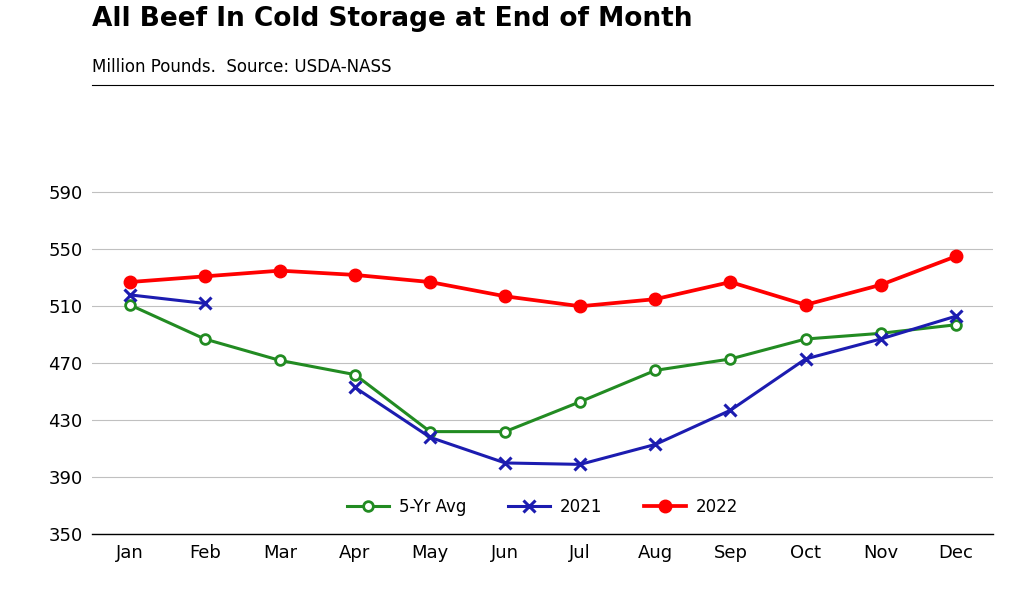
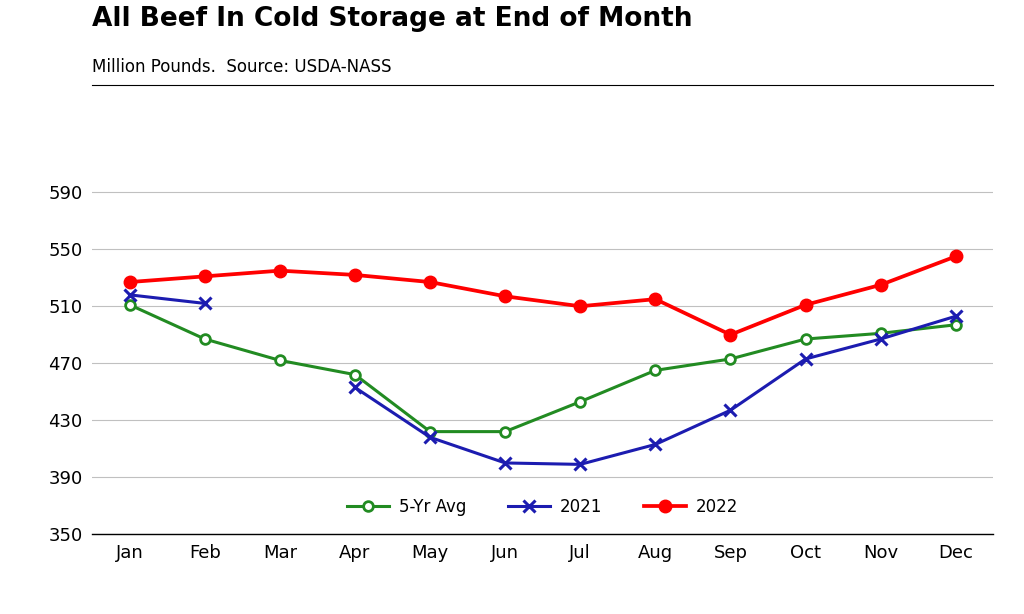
2022/Sep: 527 -> 490
